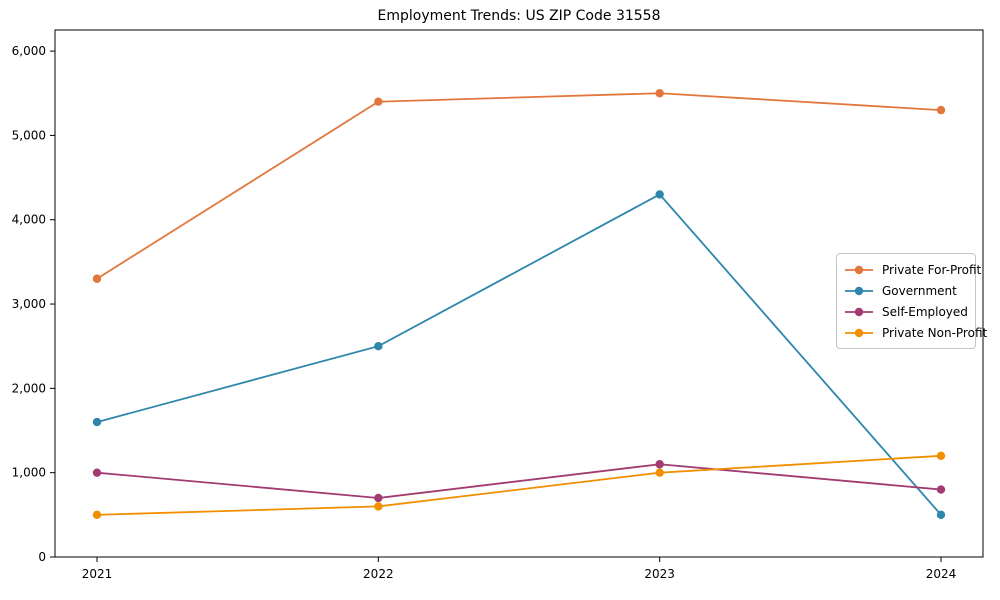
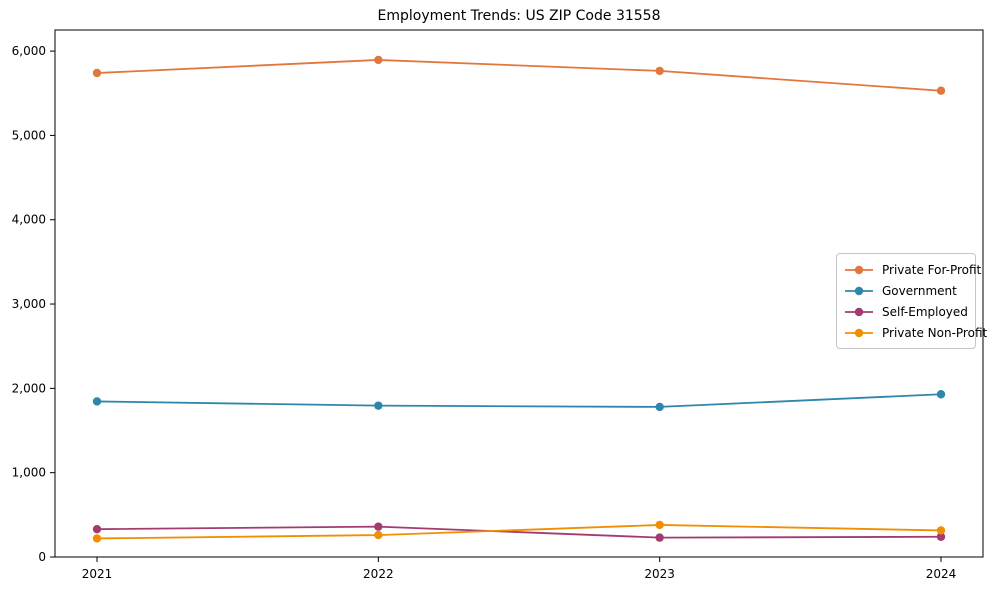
Private For-Profit/2021: 3300 -> 5700
Government/2021: 1600 -> 1800
Self-Employed/2021: 1000 -> 300
Private Non-Profit/2021: 500 -> 200
Private For-Profit/2022: 5400 -> 5900
Government/2022: 2500 -> 1800
Self-Employed/2022: 700 -> 400
Private Non-Profit/2022: 600 -> 300
Private For-Profit/2023: 5500 -> 5800
Government/2023: 4300 -> 1800
Self-Employed/2023: 1100 -> 200
Private Non-Profit/2023: 1000 -> 400
Private For-Profit/2024: 5300 -> 5500
Government/2024: 500 -> 1900
Self-Employed/2024: 800 -> 200
Private Non-Profit/2024: 1200 -> 300
